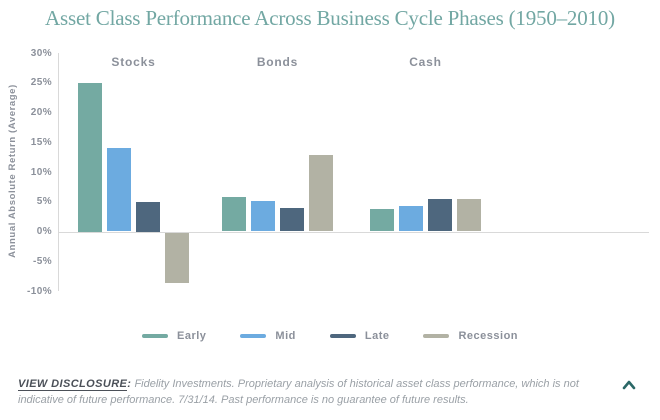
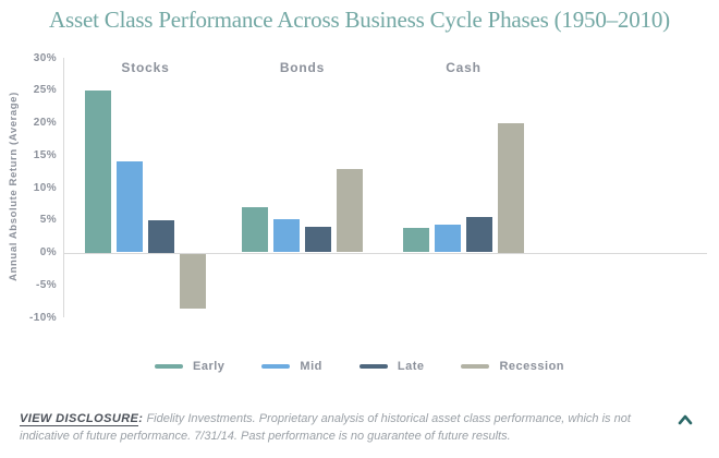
Early/Bonds: 6% -> 7%
Recession/Cash: 6% -> 20%
